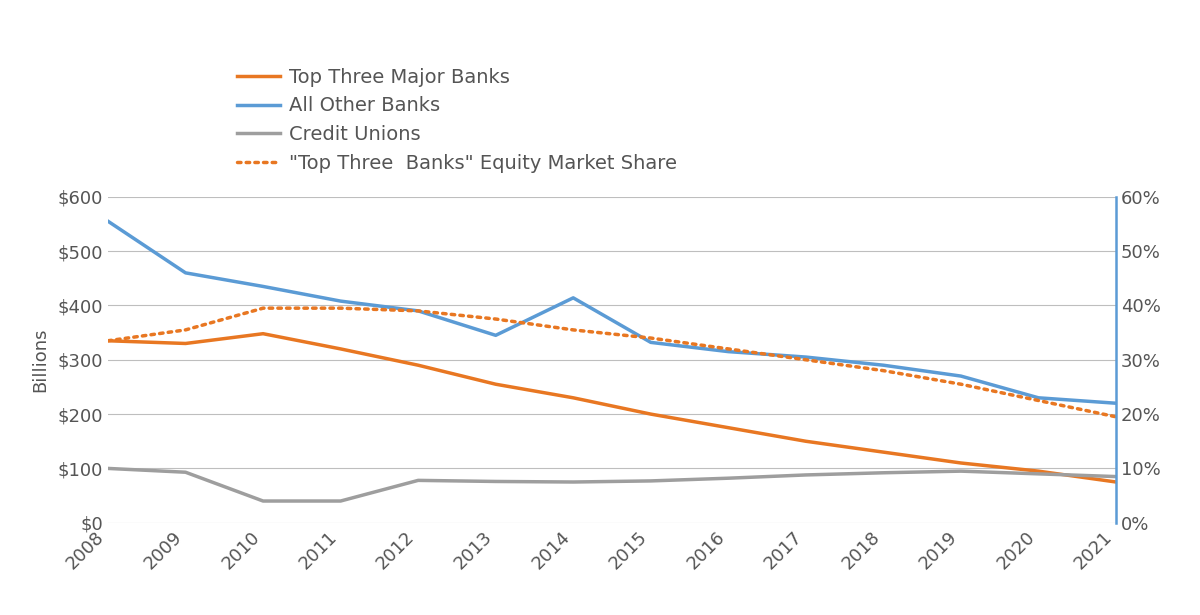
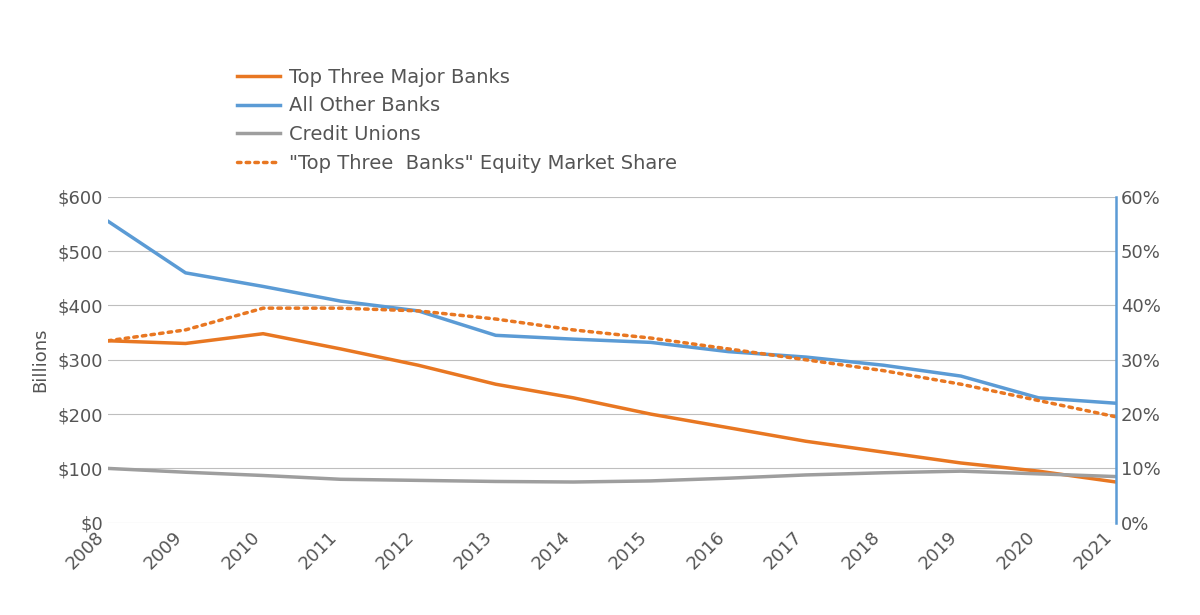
Credit Unions/2010: $40 -> $87
Credit Unions/2011: $40 -> $80
All Other Banks/2014: $414 -> $338
